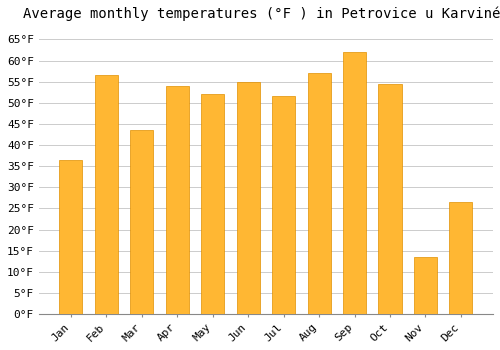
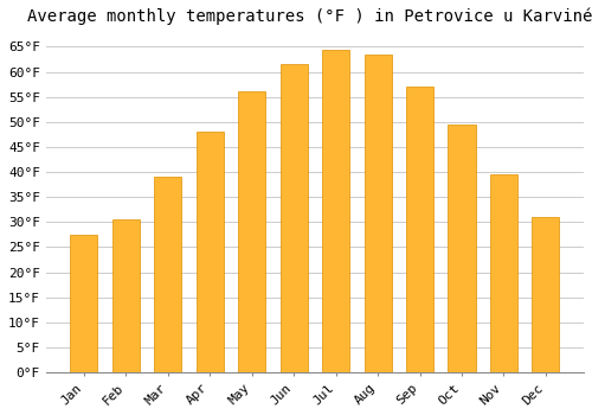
Jan: 36.5°F -> 27.5°F
Feb: 56.5°F -> 30.5°F
Mar: 43.5°F -> 39.0°F
Apr: 54.0°F -> 48.0°F
May: 52.0°F -> 56.0°F
Jun: 55.0°F -> 61.5°F
Jul: 51.5°F -> 64.5°F
Aug: 57.0°F -> 63.5°F
Sep: 62.0°F -> 57.0°F
Oct: 54.5°F -> 49.5°F
Nov: 13.5°F -> 39.5°F
Dec: 26.5°F -> 31.0°F
